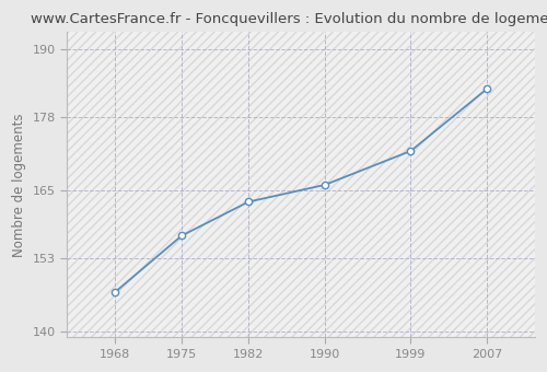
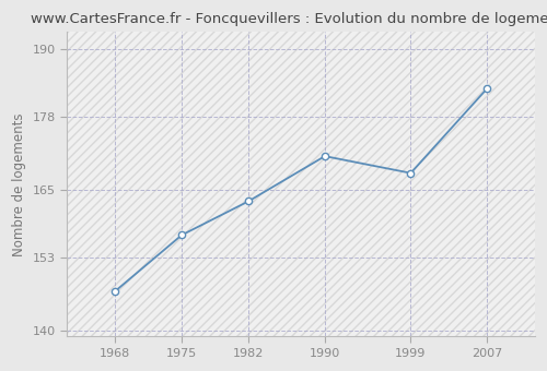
1990: 166 -> 171
1999: 172 -> 168
